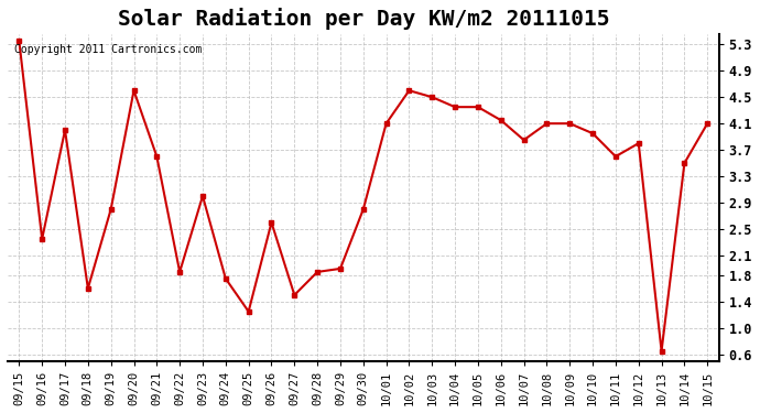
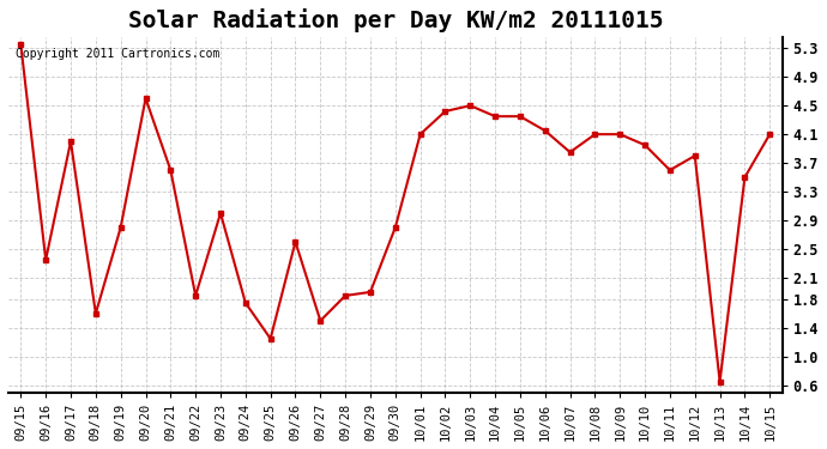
10/02: 4.60 -> 4.42
